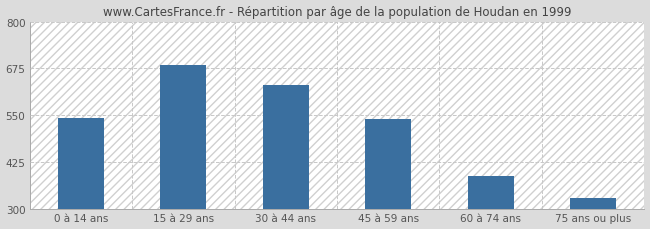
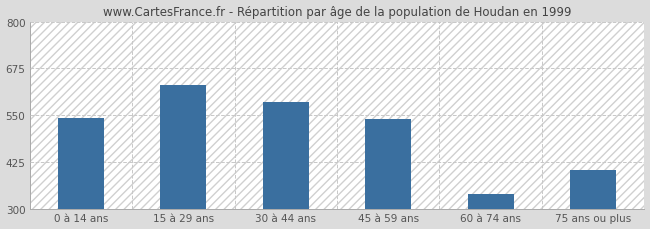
15 à 29 ans: 685 -> 630
30 à 44 ans: 632 -> 585
60 à 74 ans: 388 -> 340
75 ans ou plus: 330 -> 405
